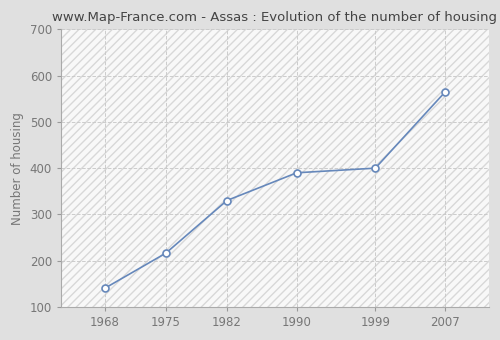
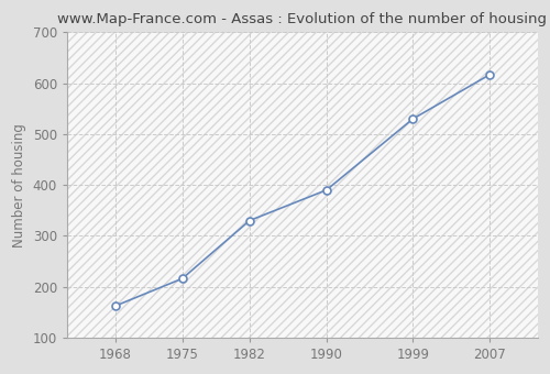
1968: 140 -> 162
1999: 400 -> 530
2007: 565 -> 617
